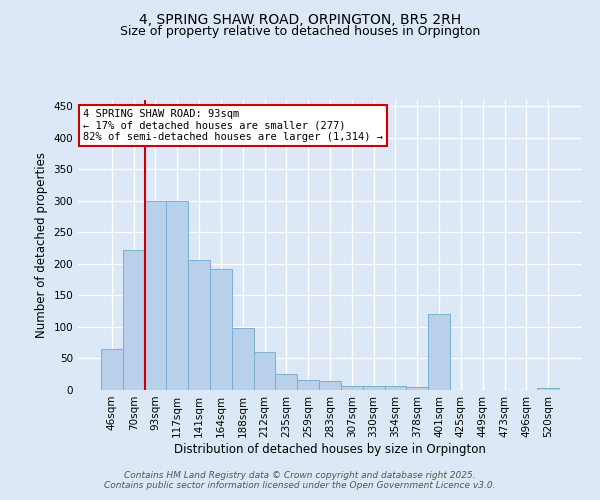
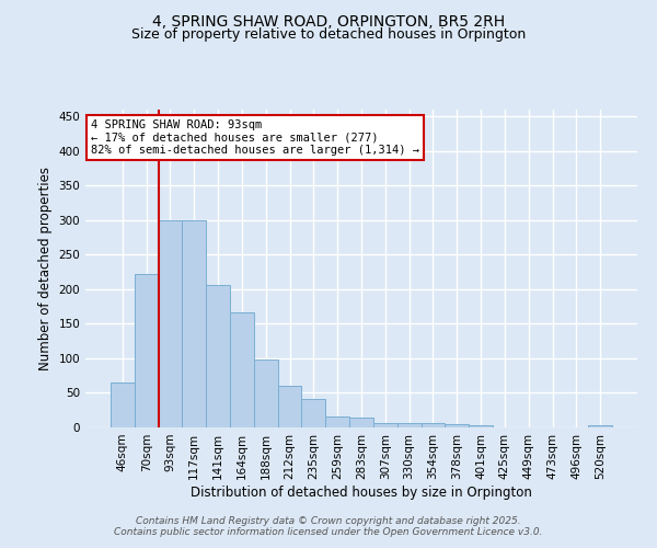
164sqm: 192 -> 167
235sqm: 26 -> 42
401sqm: 120 -> 3
